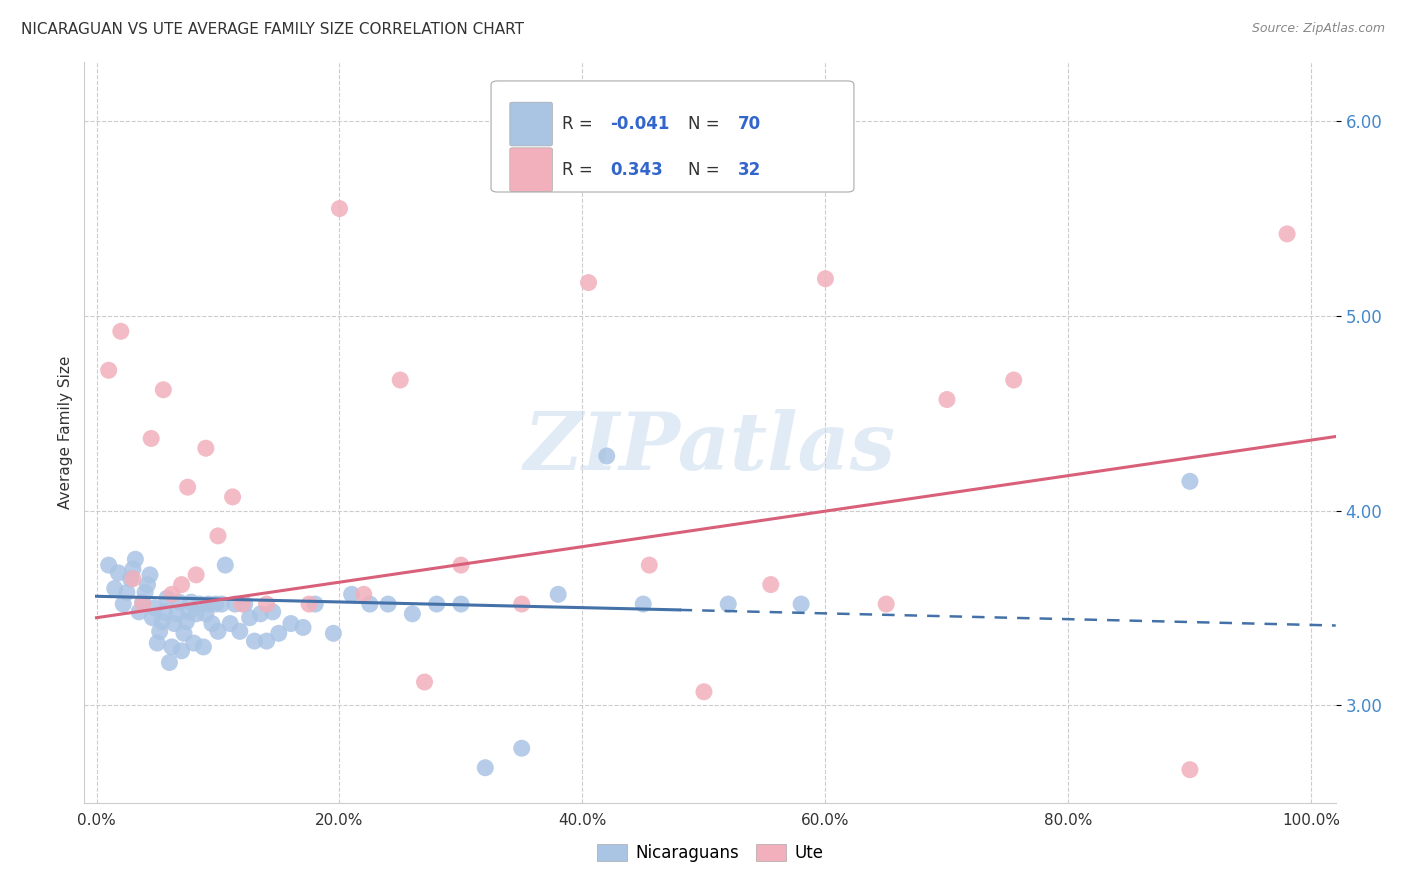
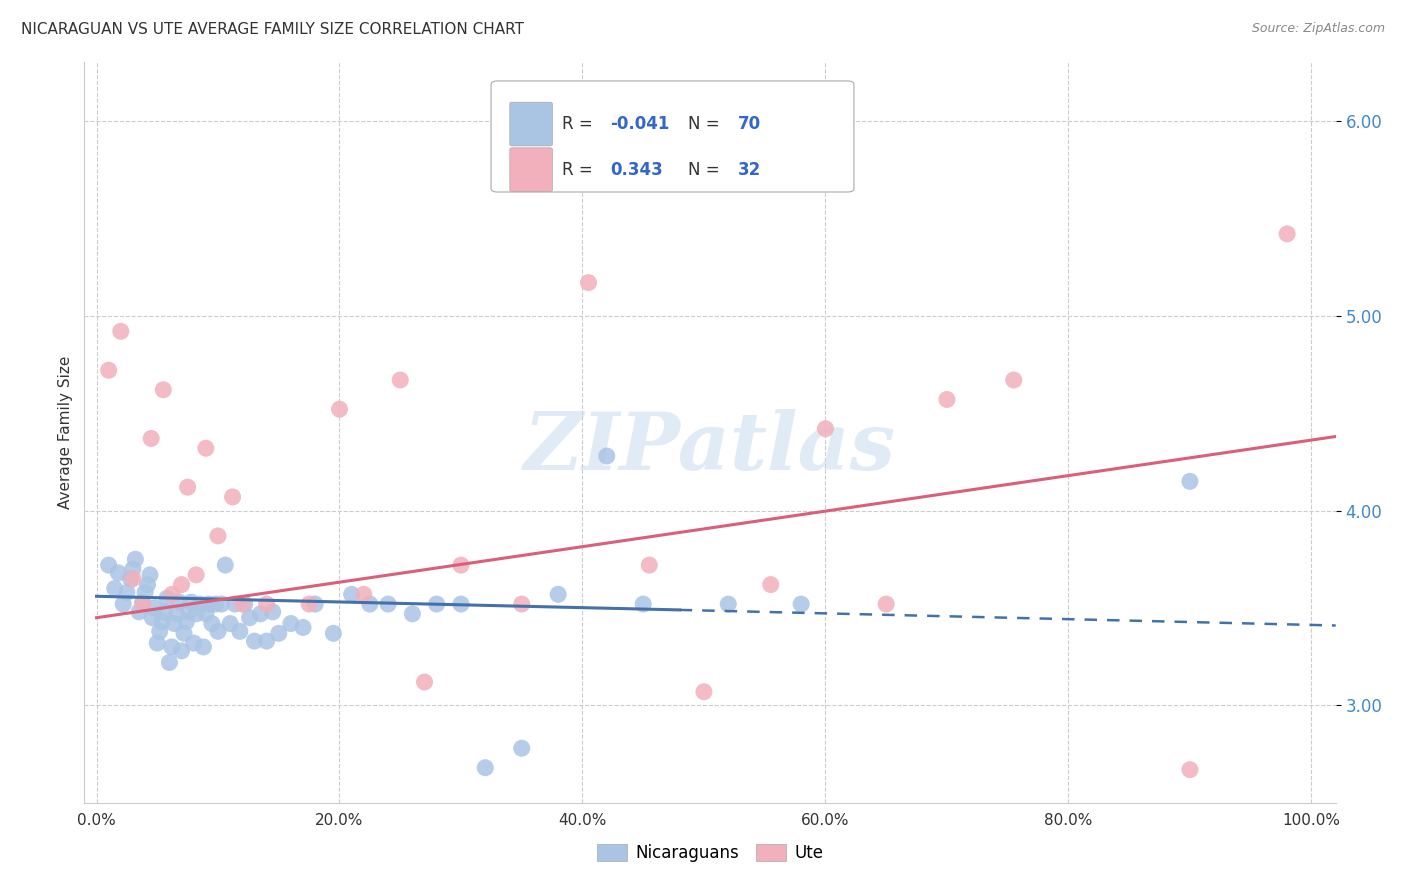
Ute/20.0%: 5.55 -> 4.52
Ute/60.0%: 5.19 -> 4.42
